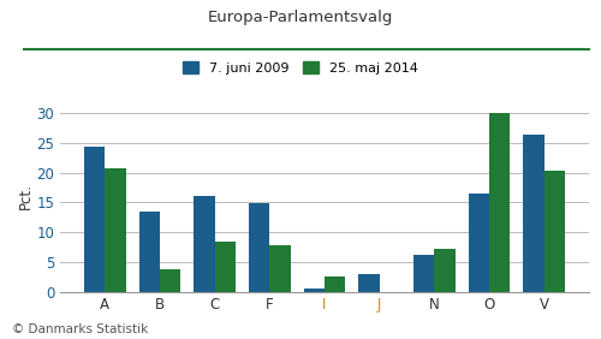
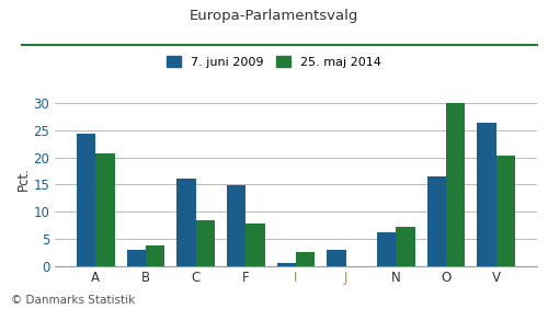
7. juni 2009/B: 13.5 -> 3.0
